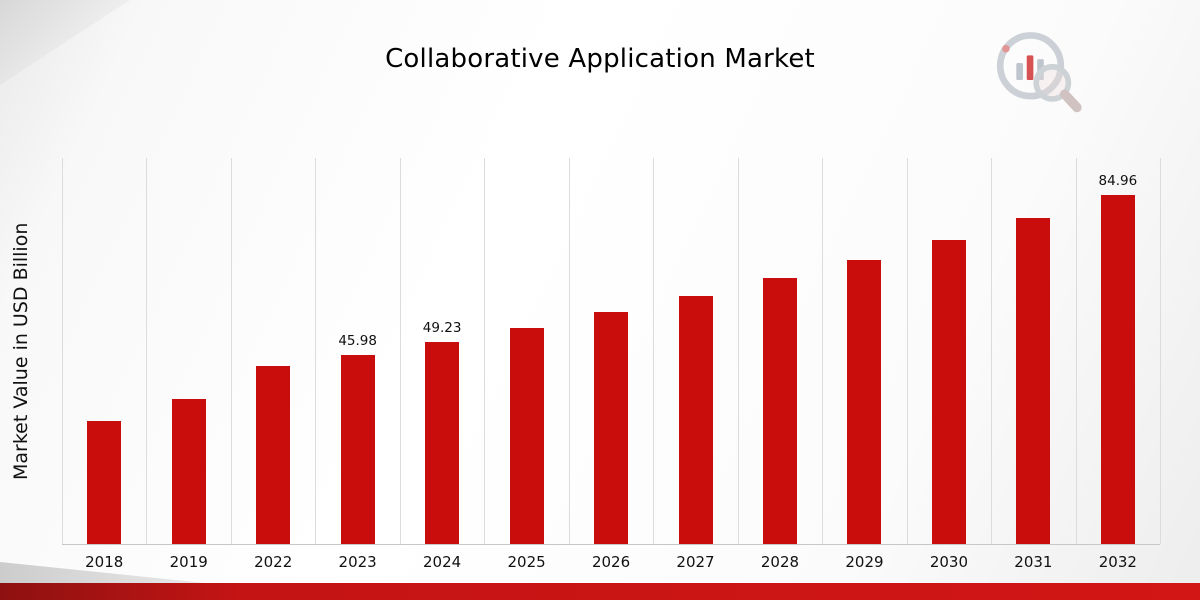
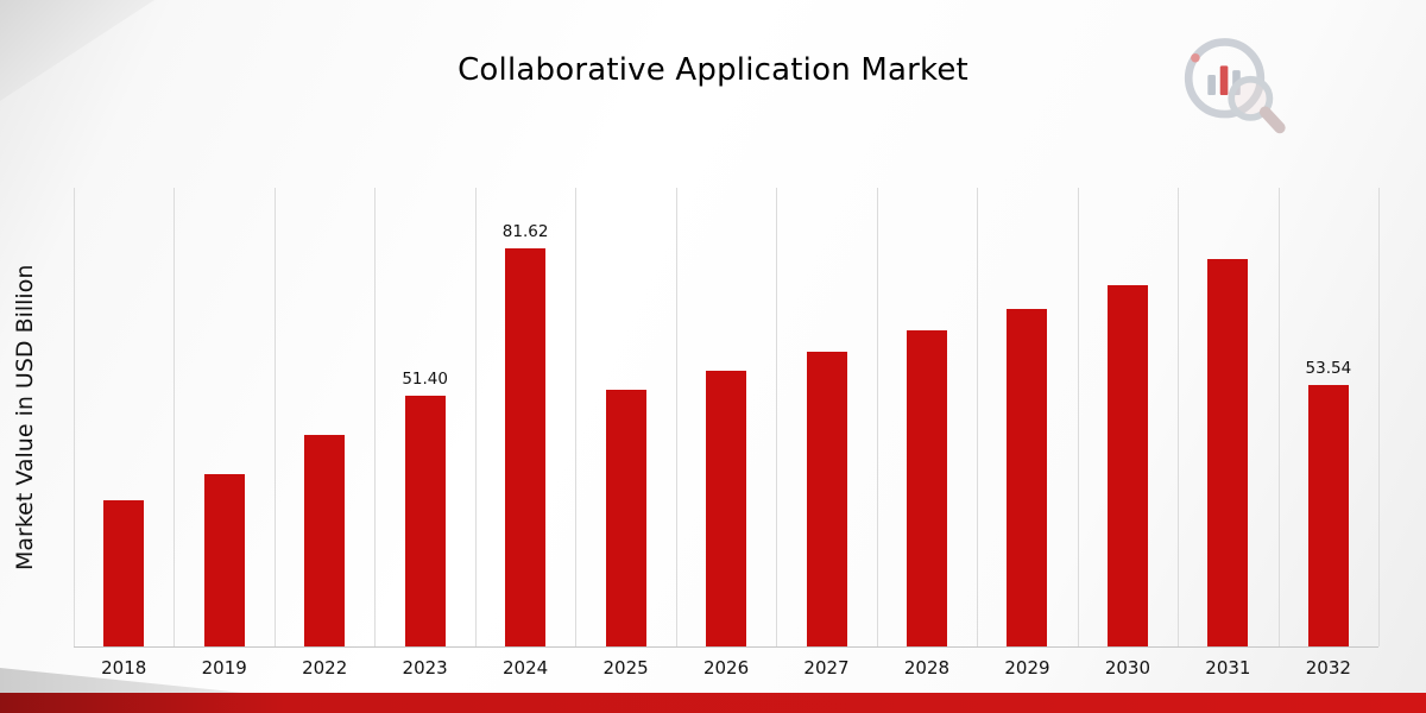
2023: 45.98 -> 51.40
2024: 49.23 -> 81.62
2032: 84.96 -> 53.54
